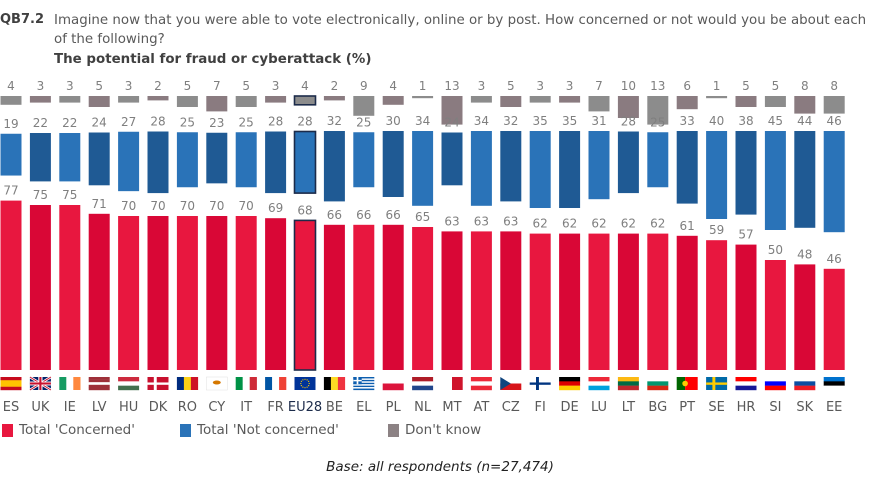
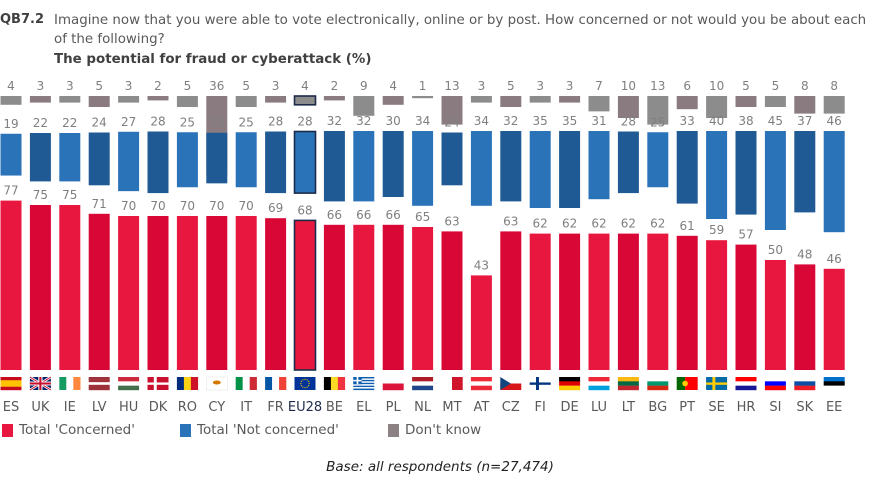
Don't know/CY: 7 -> 36
Total 'Not concerned'/EL: 25 -> 32
Total 'Concerned'/AT: 63 -> 43
Don't know/SE: 1 -> 10
Total 'Not concerned'/SK: 44 -> 37
